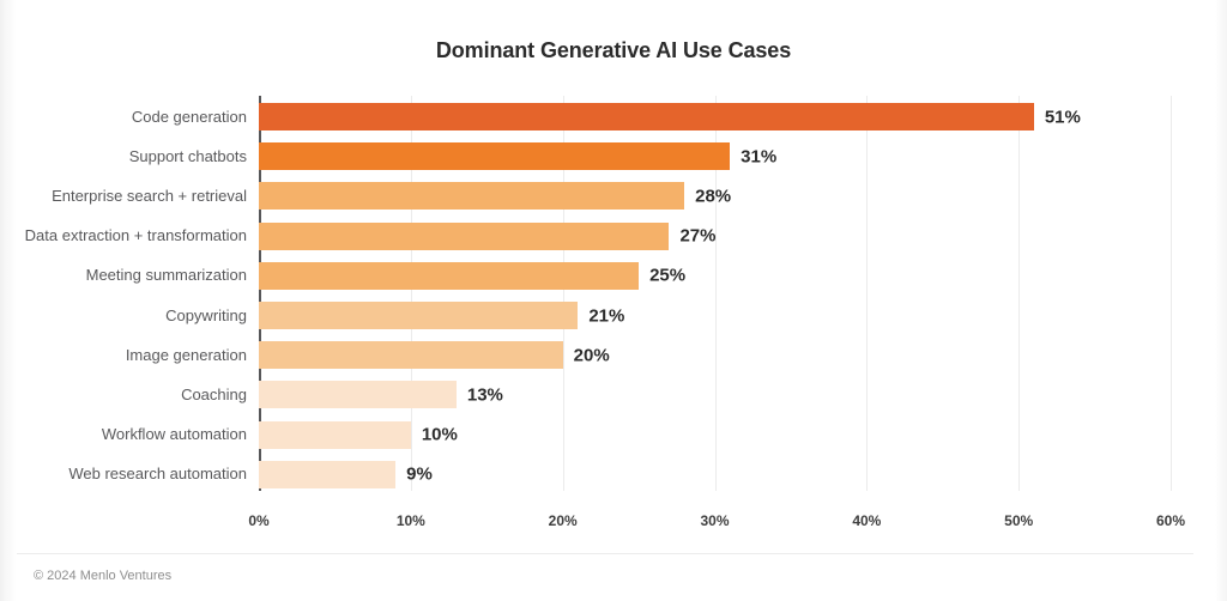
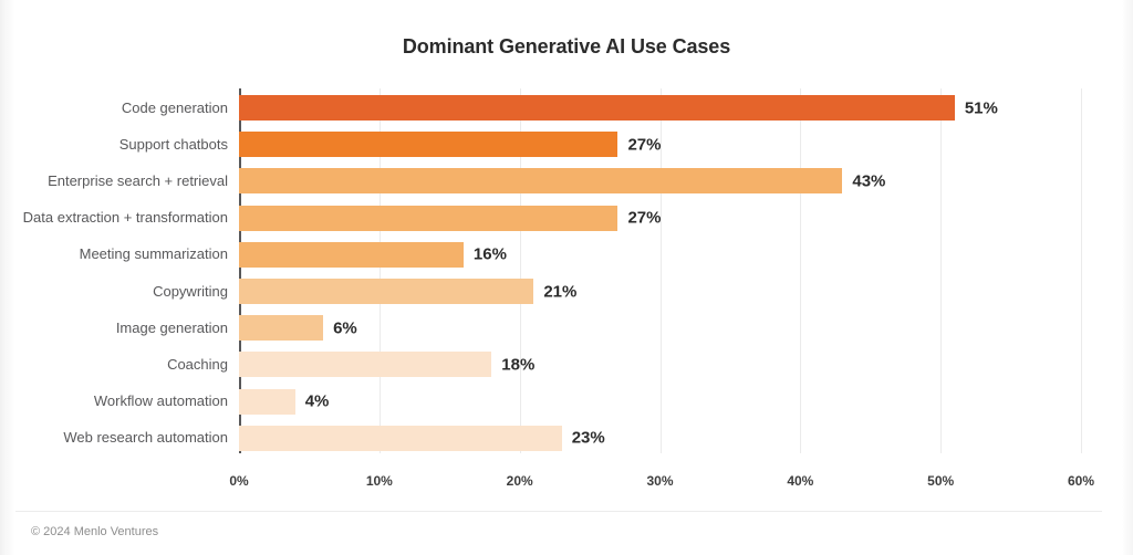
Support chatbots: 31% -> 27%
Enterprise search + retrieval: 28% -> 43%
Meeting summarization: 25% -> 16%
Image generation: 20% -> 6%
Coaching: 13% -> 18%
Workflow automation: 10% -> 4%
Web research automation: 9% -> 23%
